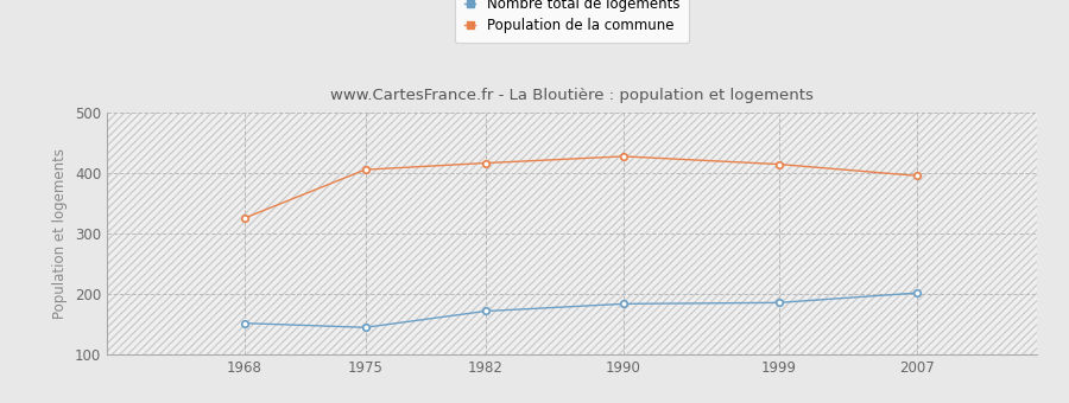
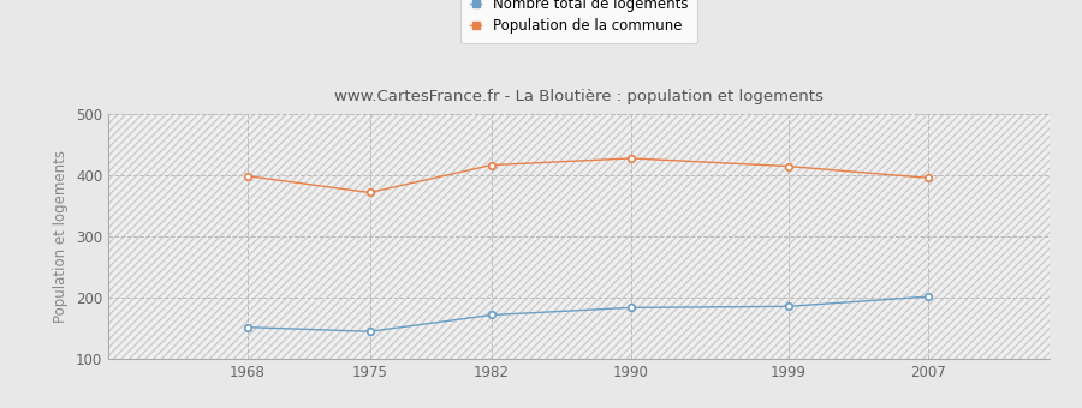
Population de la commune/1968: 326 -> 399
Population de la commune/1975: 406 -> 372
